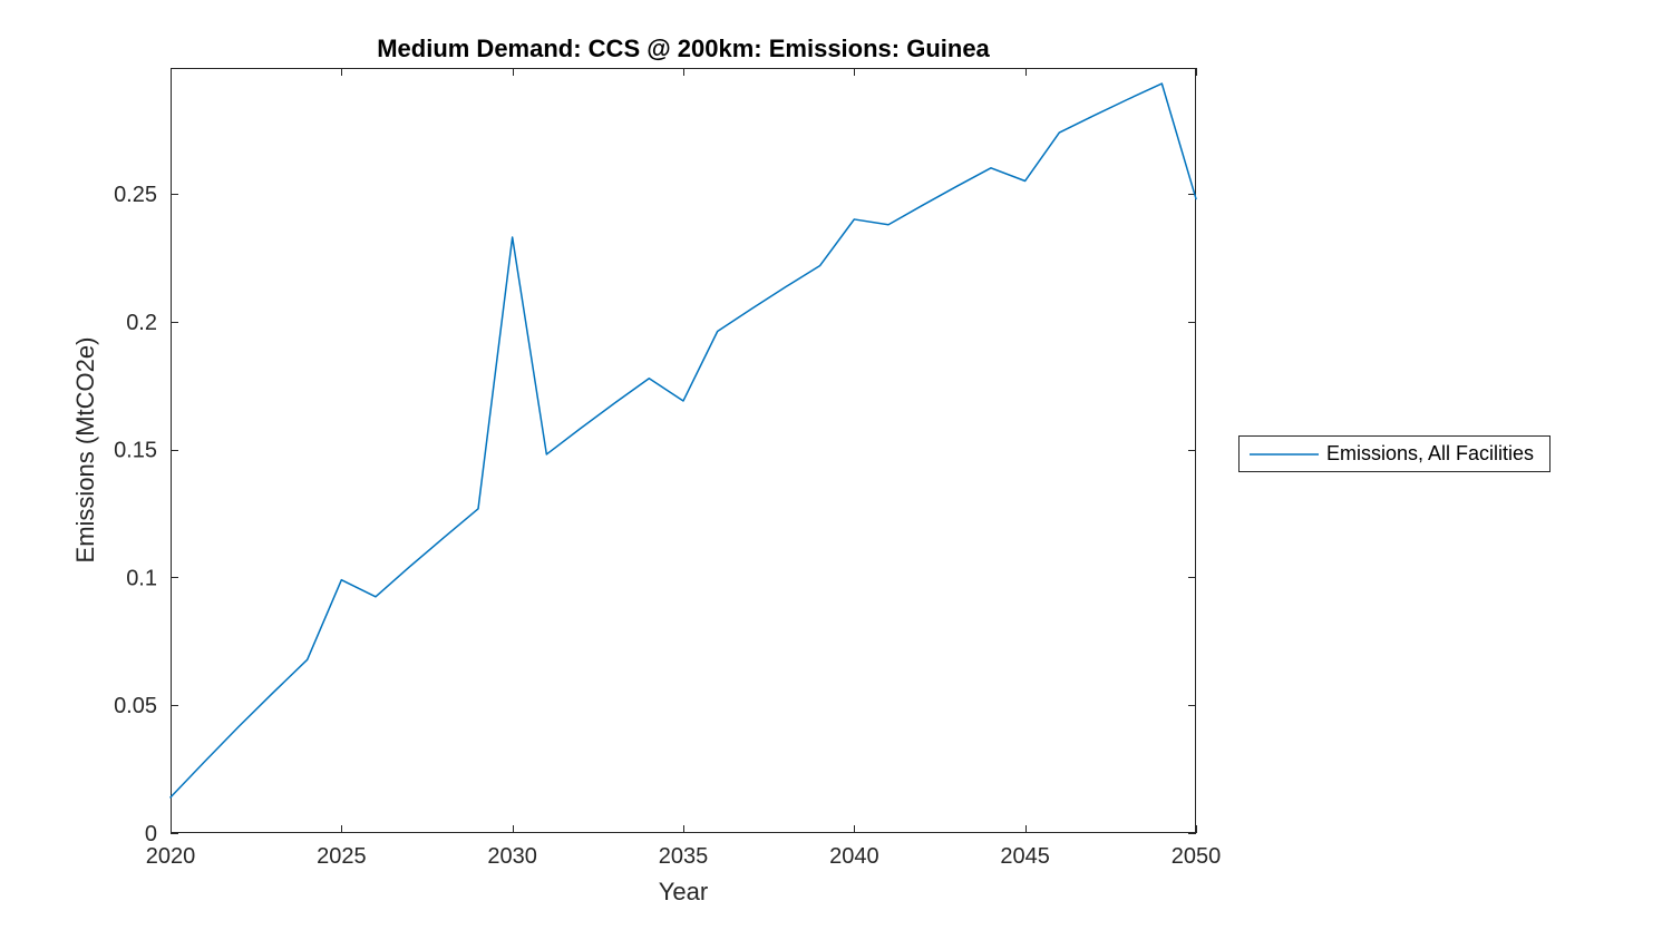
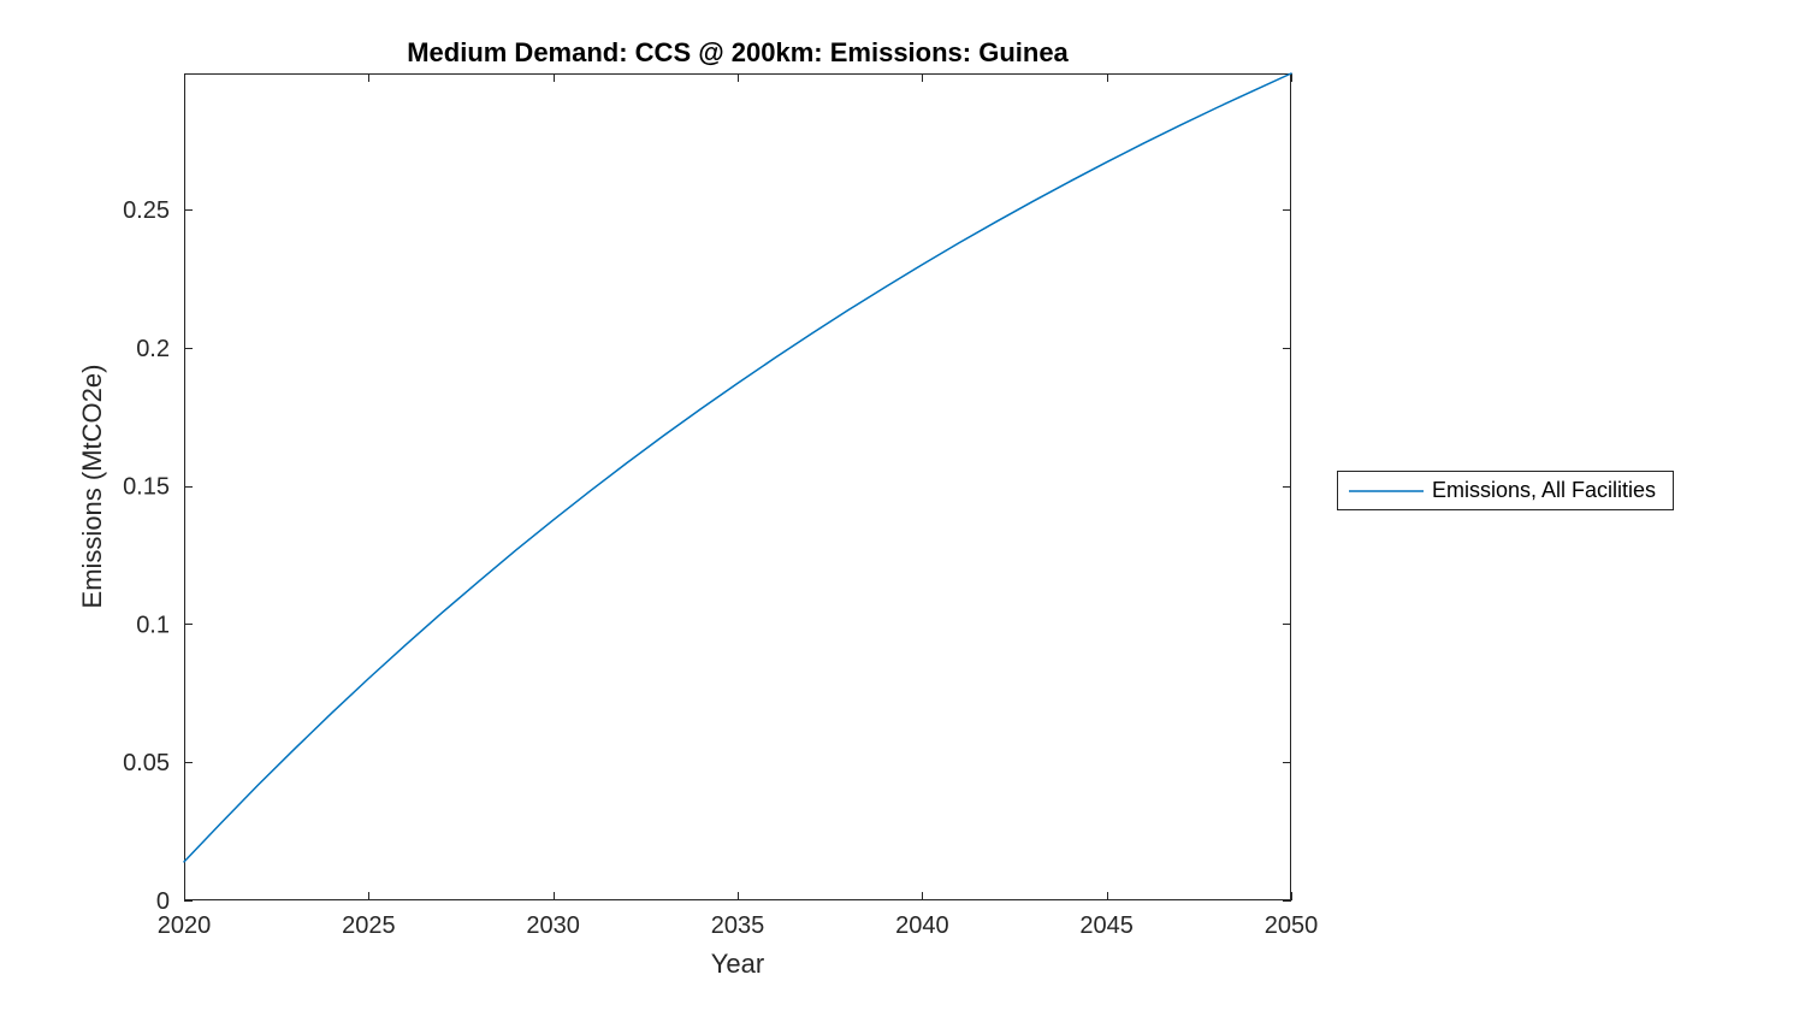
2025: 0.099 -> 0.080
2030: 0.233 -> 0.138
2035: 0.169 -> 0.187
2040: 0.240 -> 0.230
2045: 0.255 -> 0.267
2050: 0.248 -> 0.299
